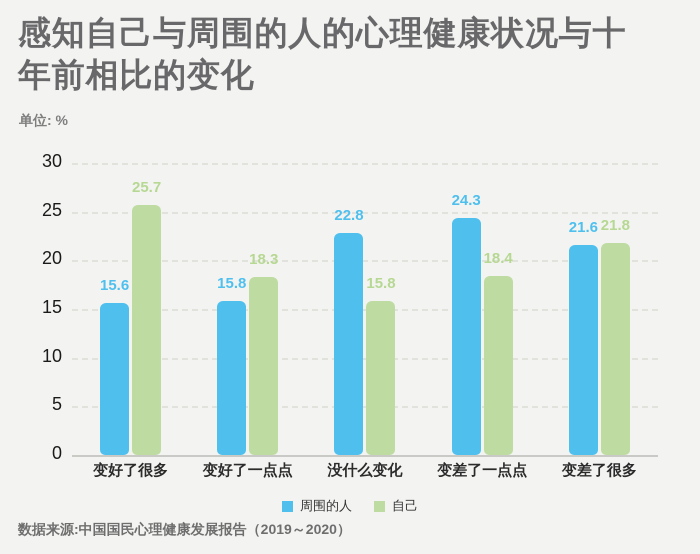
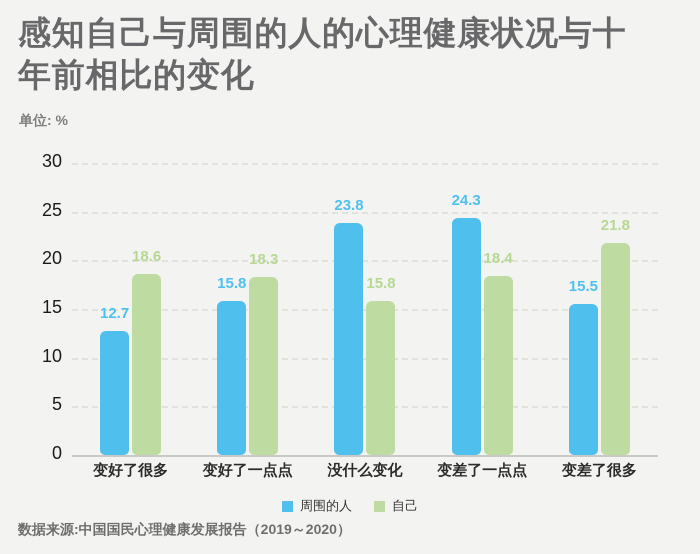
周围的人/变好了很多: 15.6 -> 12.7
自己/变好了很多: 25.7 -> 18.6
周围的人/没什么变化: 22.8 -> 23.8
周围的人/变差了很多: 21.6 -> 15.5
